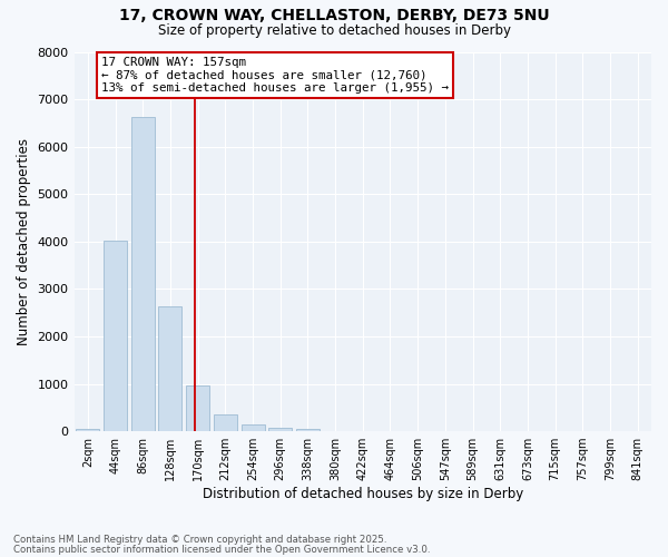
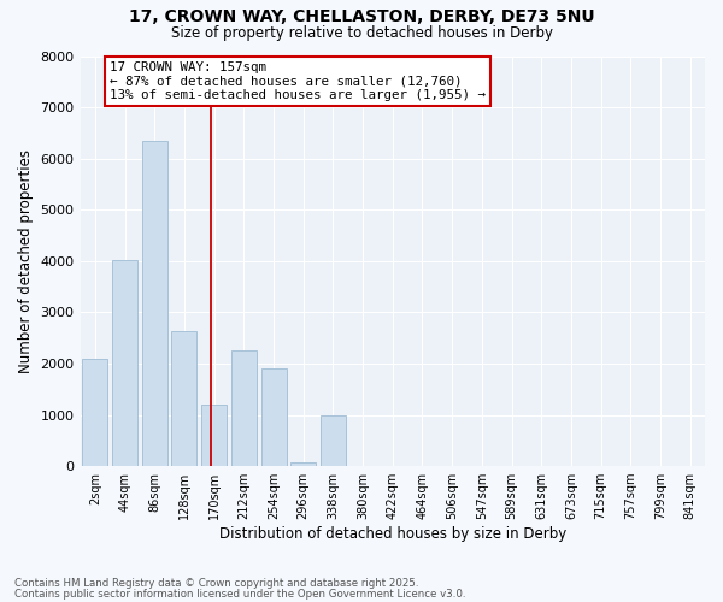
2sqm: 60 -> 2100
86sqm: 6620 -> 6350
170sqm: 960 -> 1200
212sqm: 360 -> 2250
254sqm: 140 -> 1900
338sqm: 50 -> 1000
